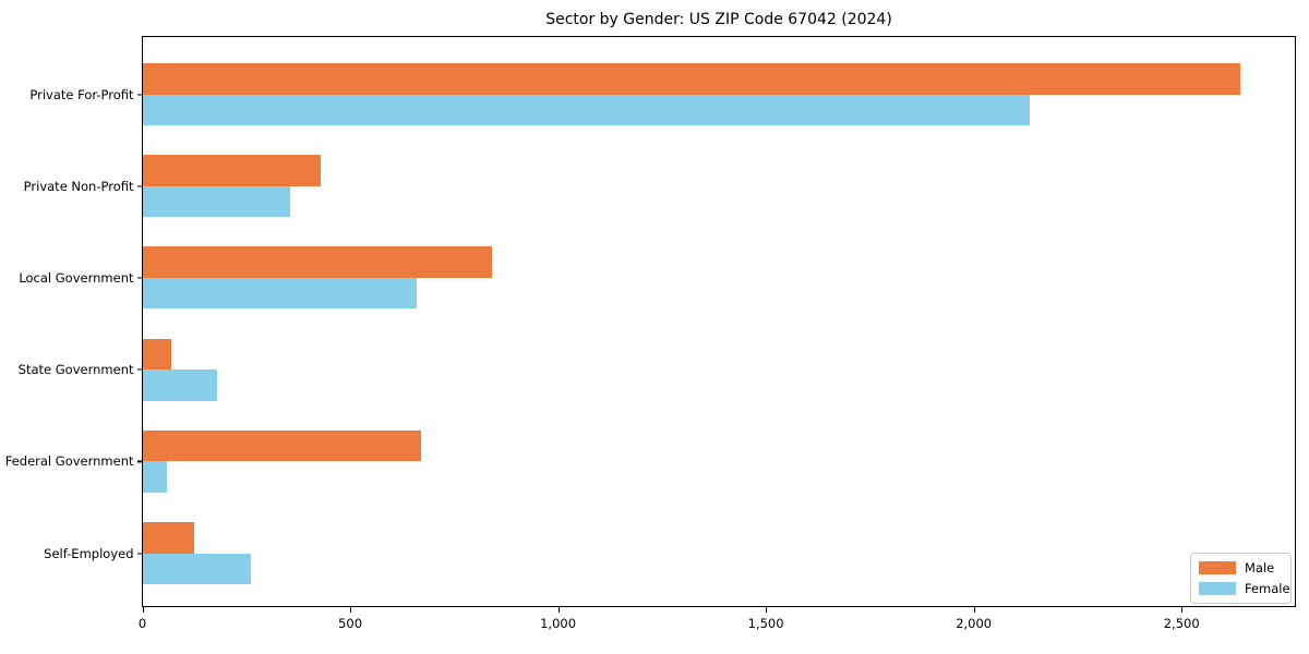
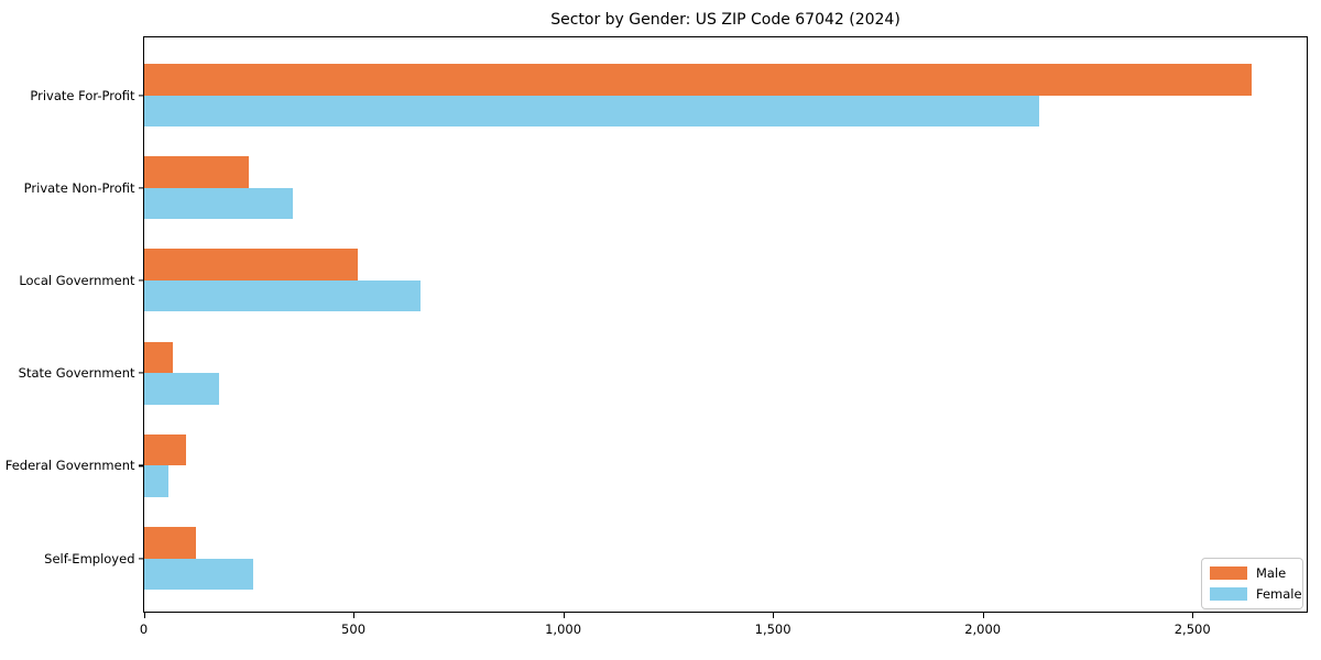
Male/Private Non-Profit: 430 -> 250
Male/Local Government: 840 -> 510
Male/Federal Government: 670 -> 100
